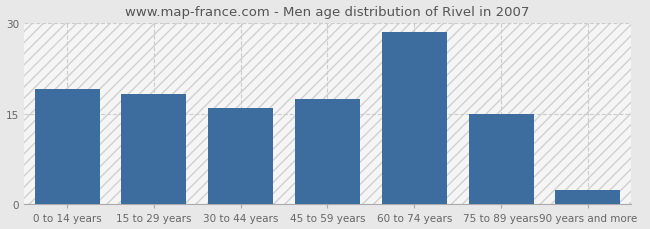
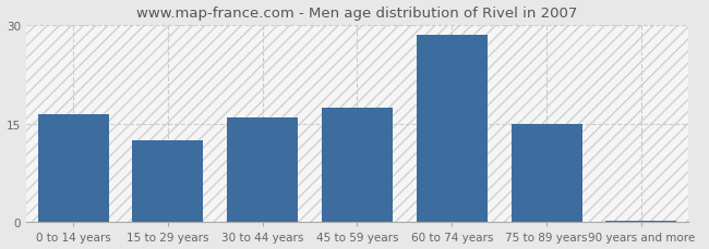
0 to 14 years: 19.0 -> 16.5
15 to 29 years: 18.2 -> 12.5
90 years and more: 2.4 -> 0.3
